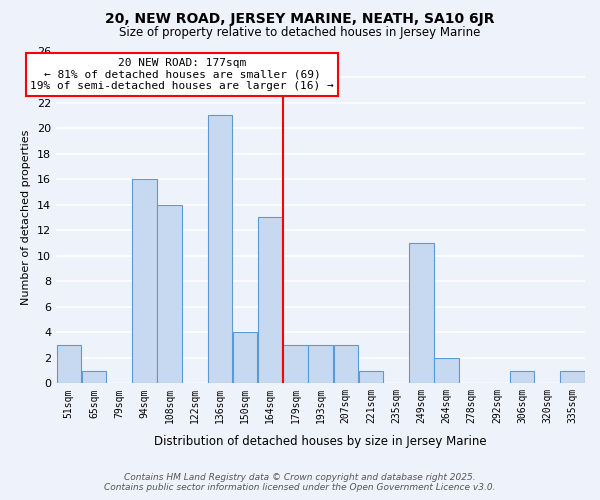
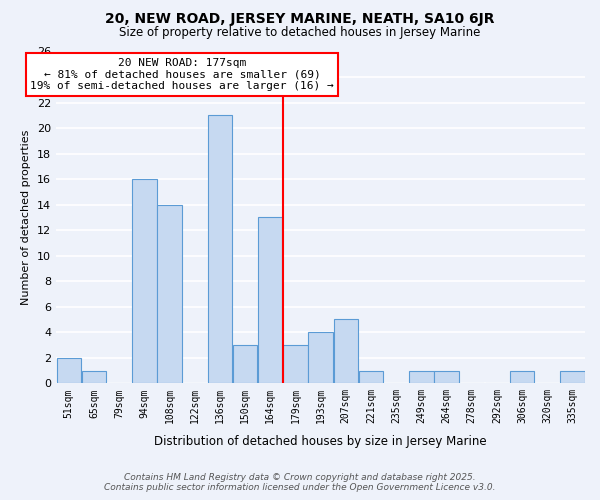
51sqm: 3 -> 2
150sqm: 4 -> 3
193sqm: 3 -> 4
207sqm: 3 -> 5
249sqm: 11 -> 1
264sqm: 2 -> 1
